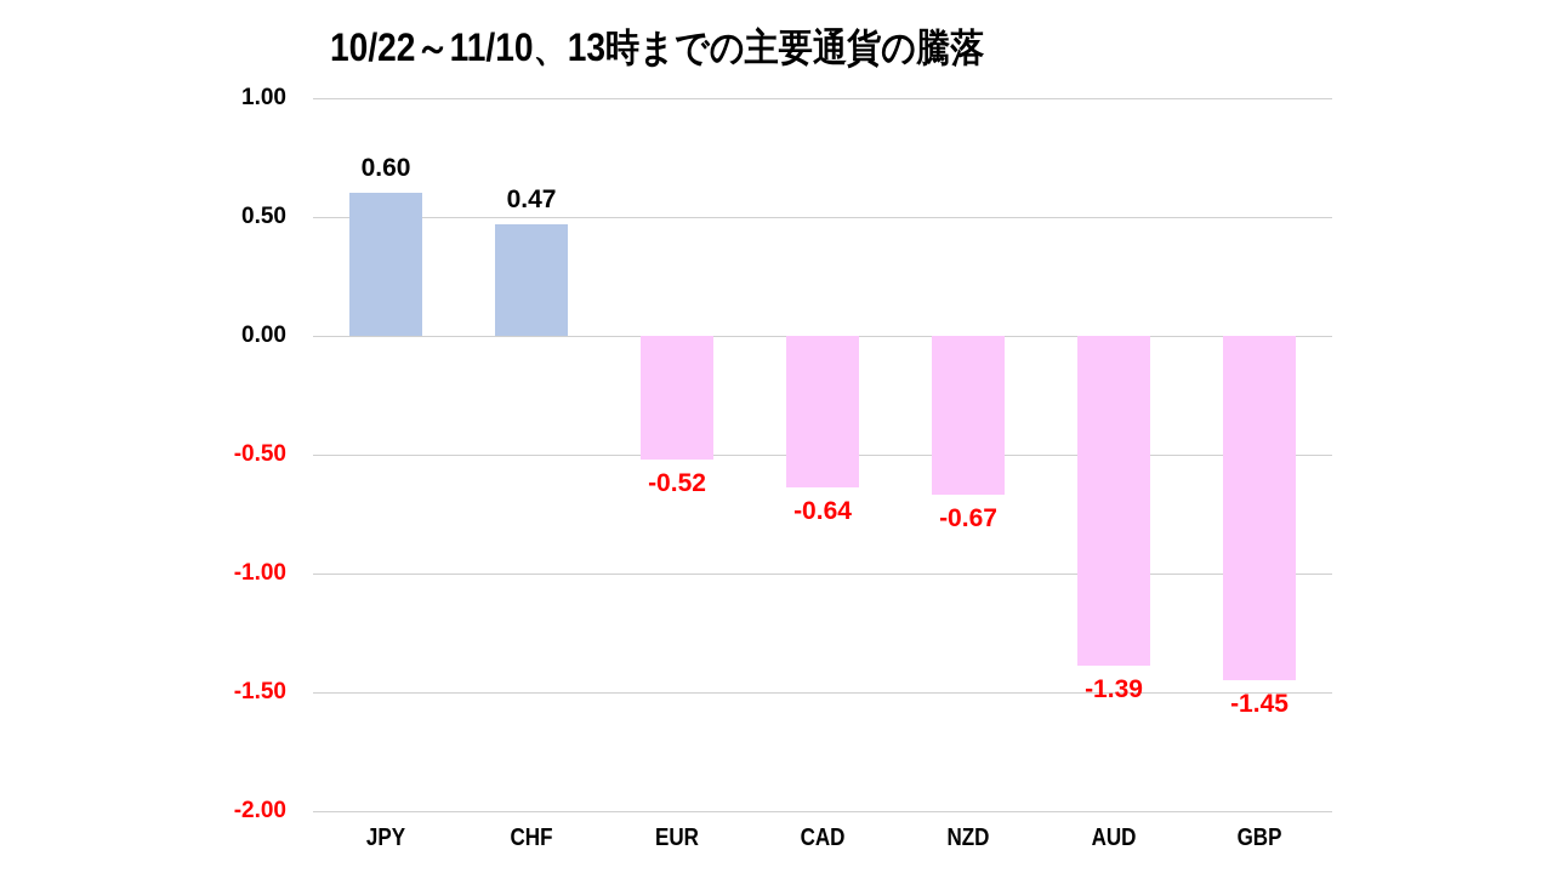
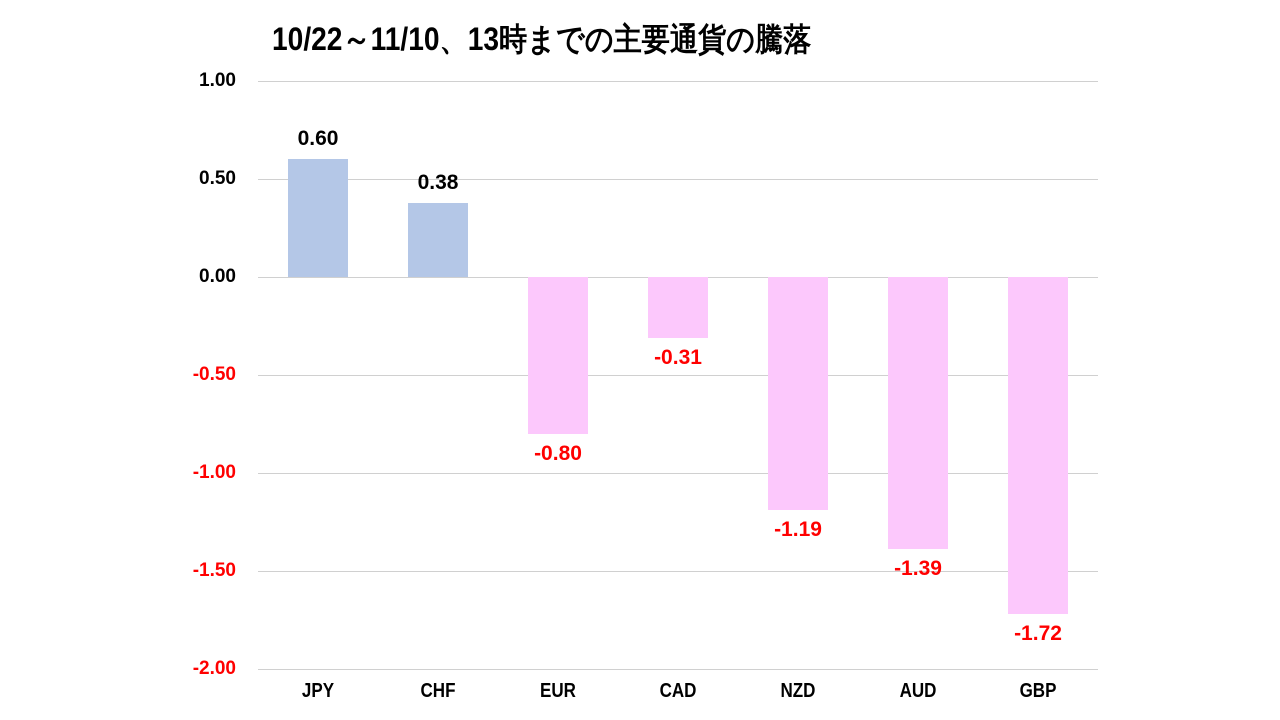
CHF: 0.47 -> 0.38
EUR: -0.52 -> -0.80
CAD: -0.64 -> -0.31
NZD: -0.67 -> -1.19
GBP: -1.45 -> -1.72
